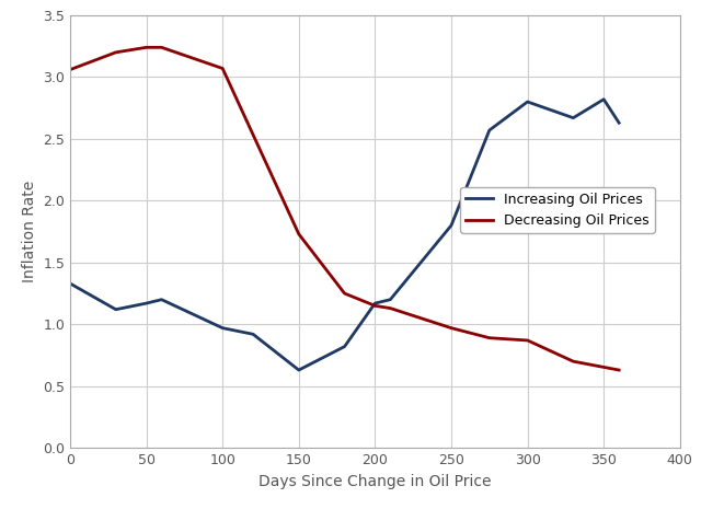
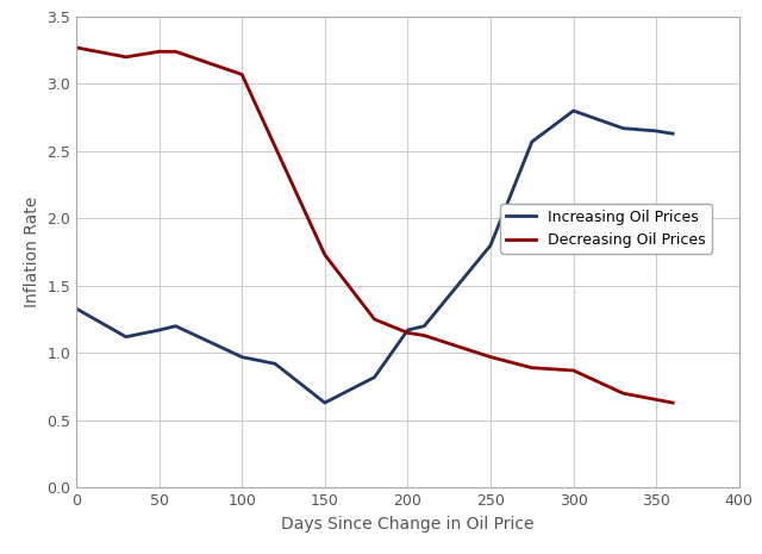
Decreasing Oil Prices/0: 3.06 -> 3.27
Increasing Oil Prices/350: 2.82 -> 2.65
